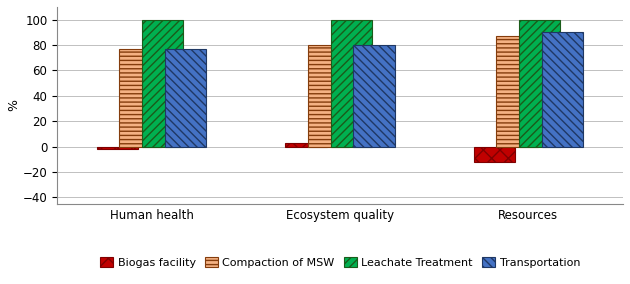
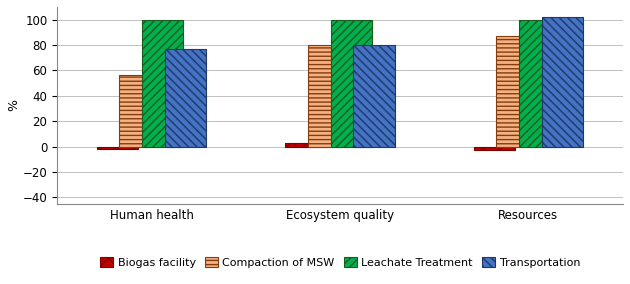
Compaction of MSW/Human health: 77 -> 56
Biogas facility/Resources: -12 -> -3
Transportation/Resources: 90 -> 102
